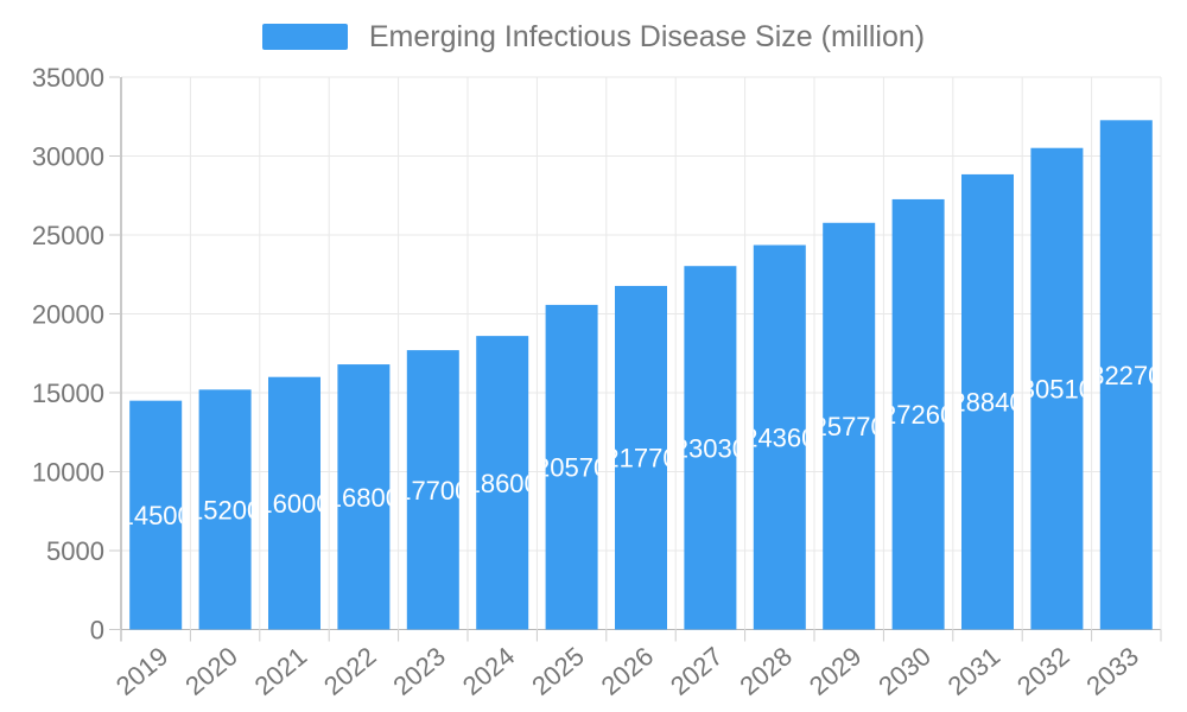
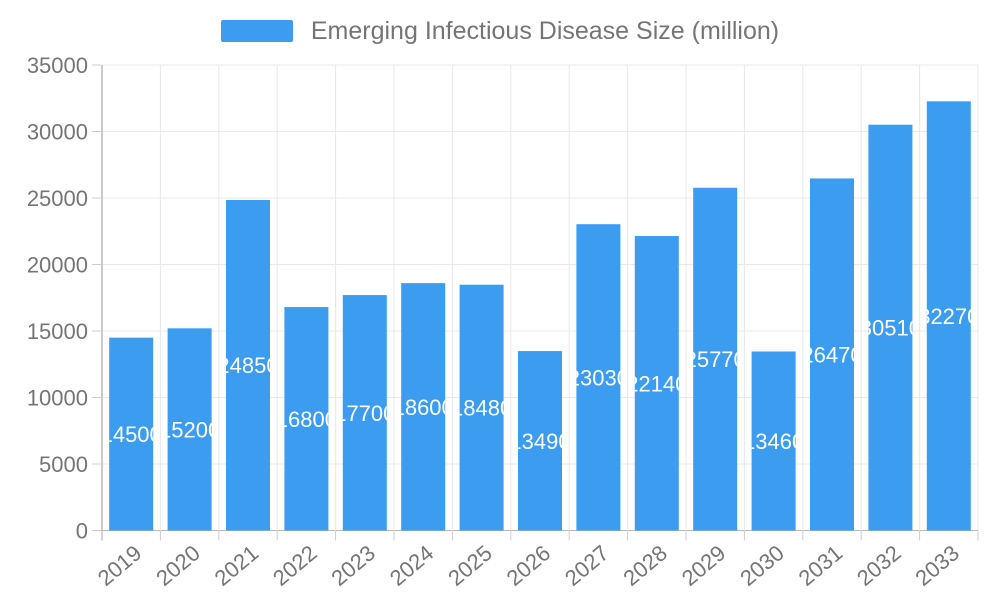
2021: 16000 -> 24850
2025: 20570 -> 18480
2026: 21770 -> 13490
2028: 24360 -> 22140
2030: 27260 -> 13460
2031: 28840 -> 26470
